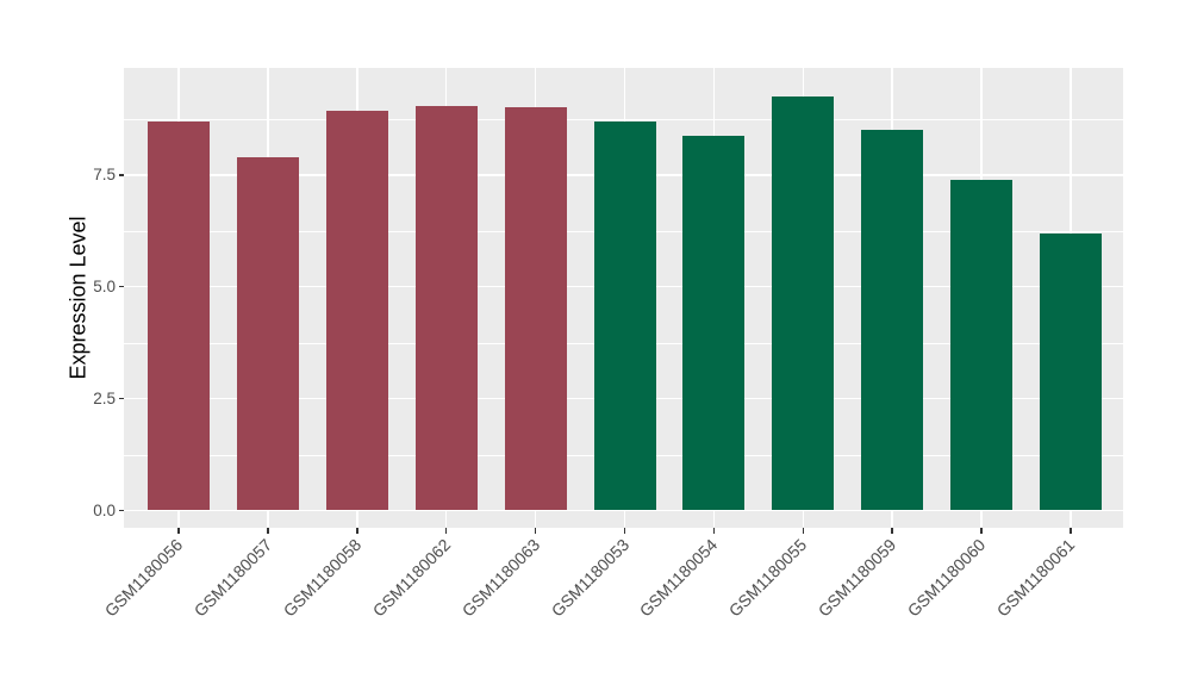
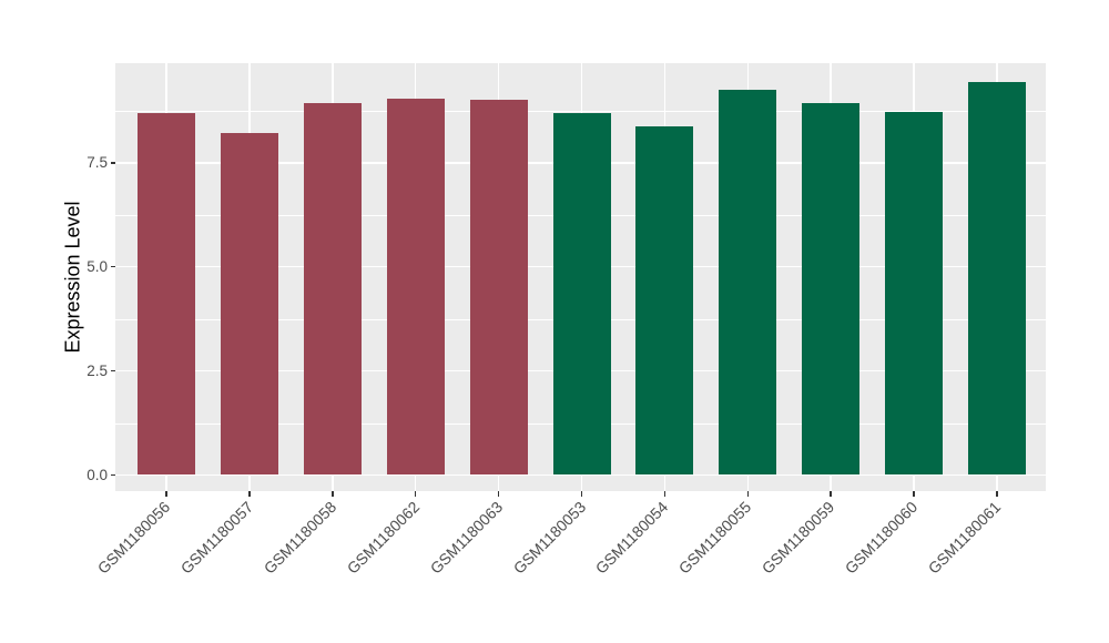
GSM1180057: 7.9 -> 8.2
GSM1180059: 8.5 -> 8.9
GSM1180060: 7.4 -> 8.7
GSM1180061: 6.2 -> 9.4
